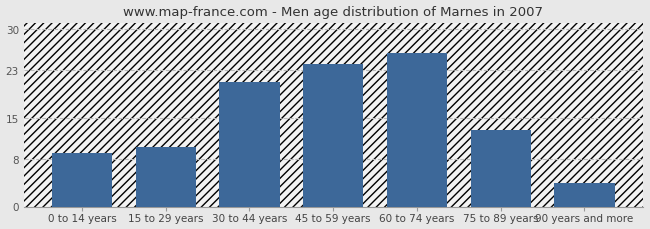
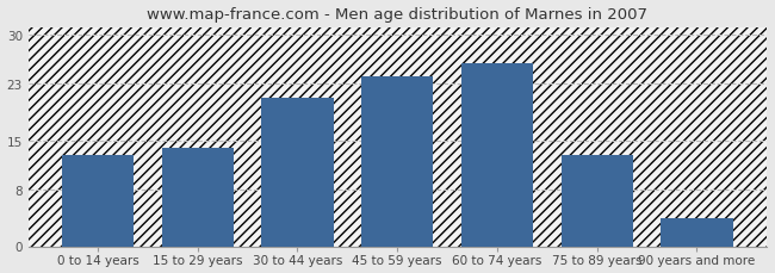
0 to 14 years: 9 -> 13
15 to 29 years: 10 -> 14
